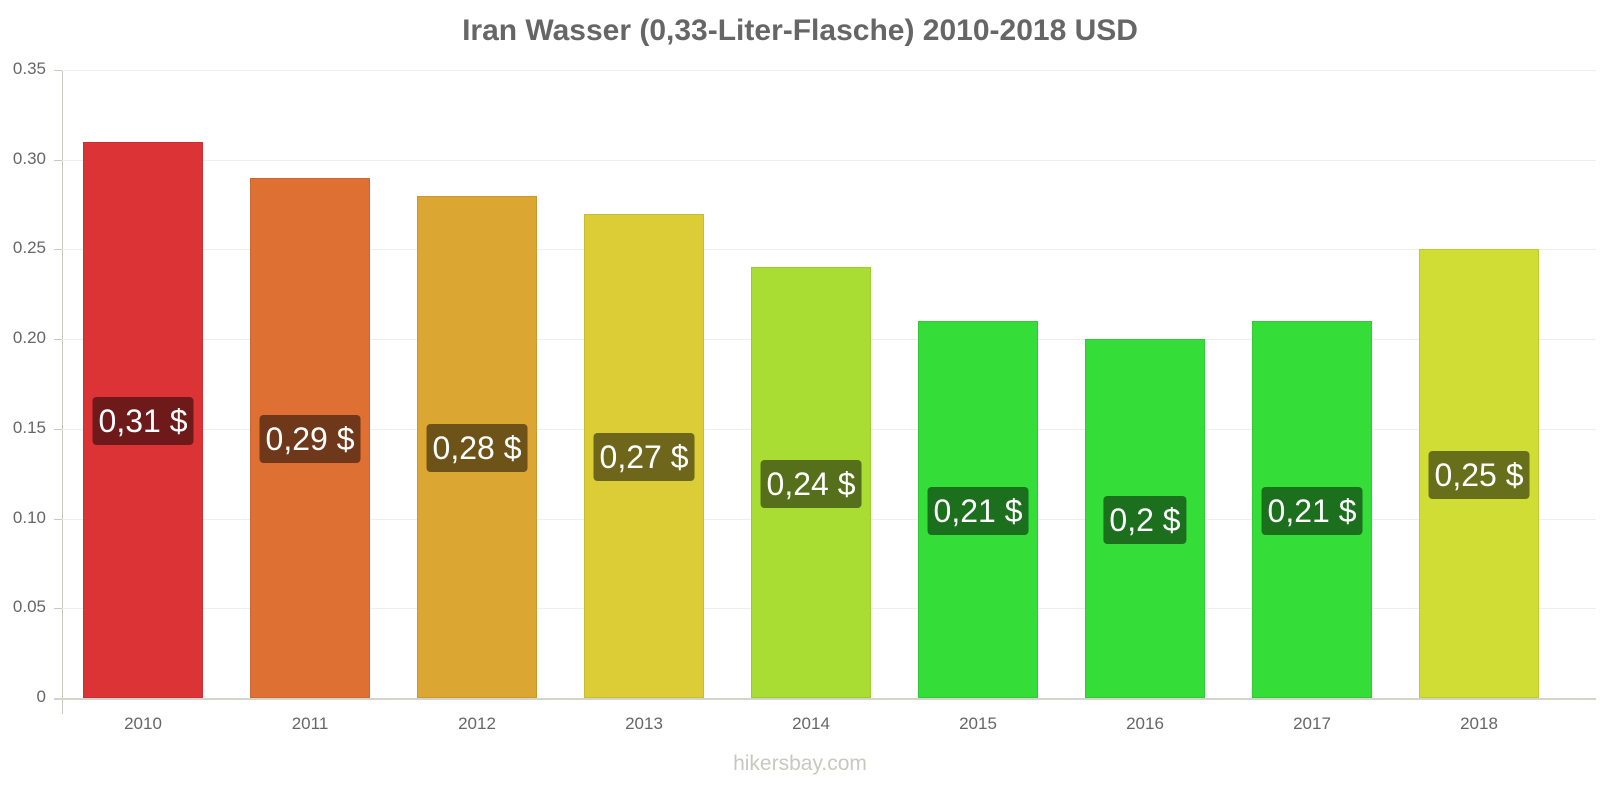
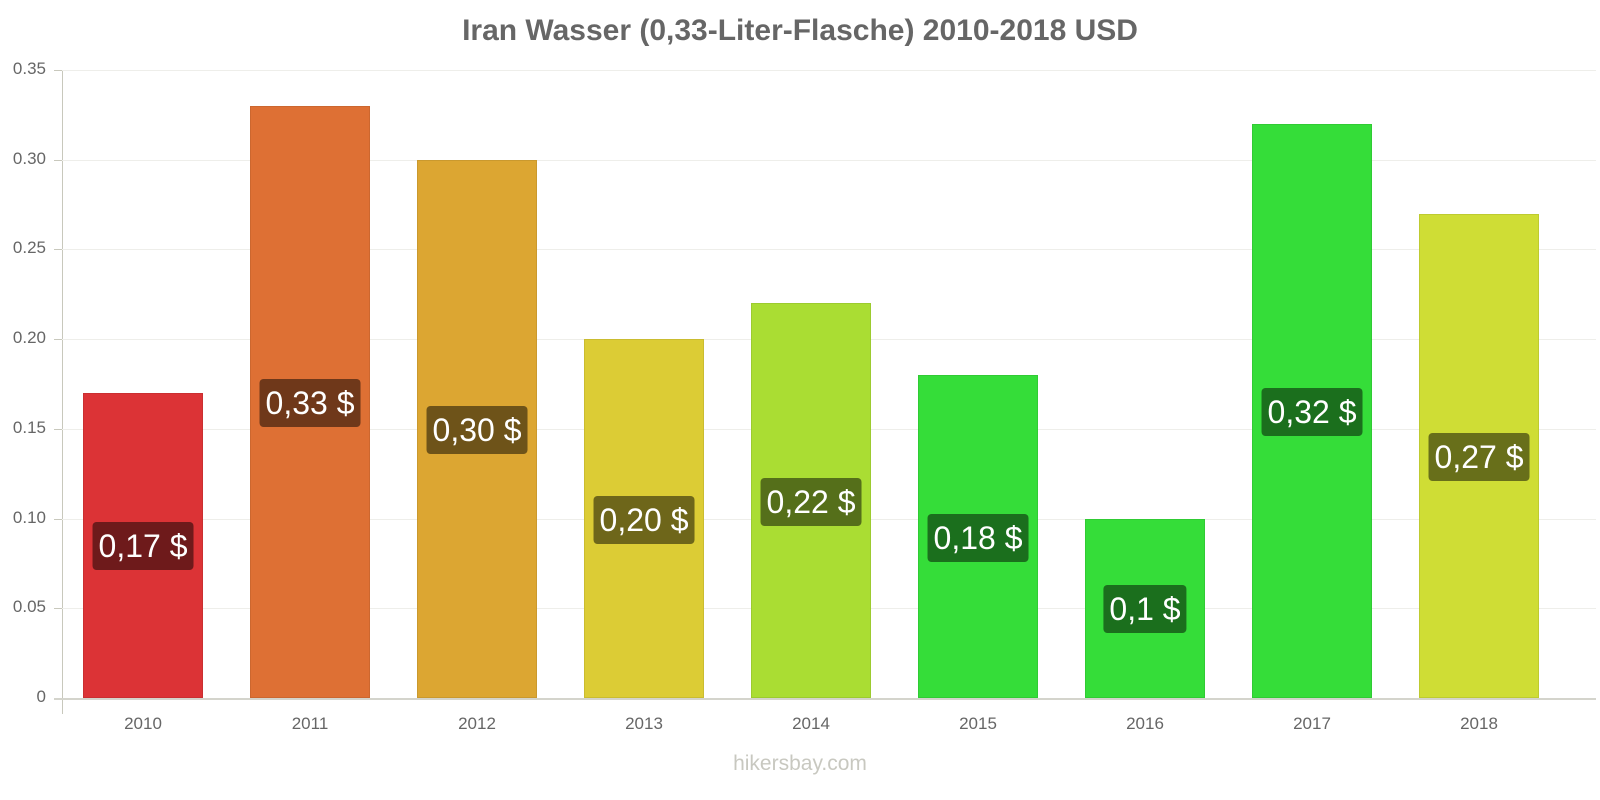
2010: 0,31 -> 0,17
2011: 0,29 -> 0,33
2012: 0,28 -> 0,30
2013: 0,27 -> 0,20
2014: 0,24 -> 0,22
2015: 0,21 -> 0,18
2016: 0,2 -> 0,1
2017: 0,21 -> 0,32
2018: 0,25 -> 0,27
